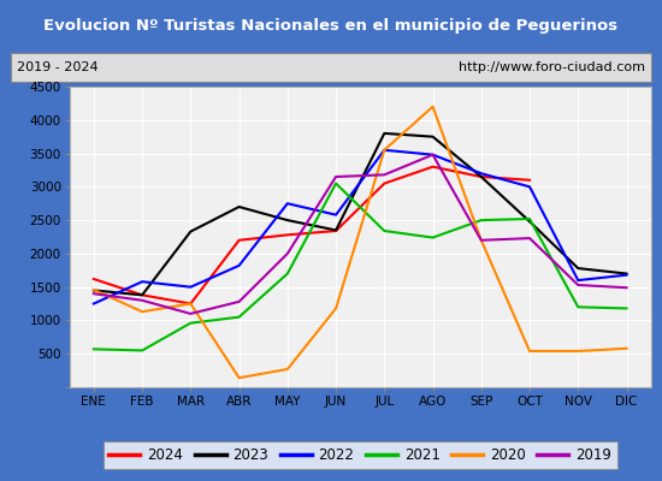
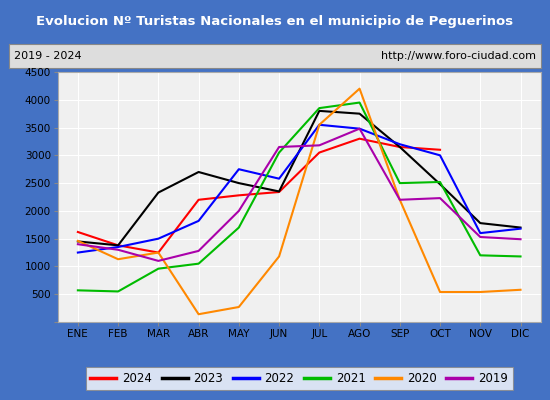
2022/FEB: 1580 -> 1350
2021/JUL: 2340 -> 3850
2021/AGO: 2240 -> 3950
